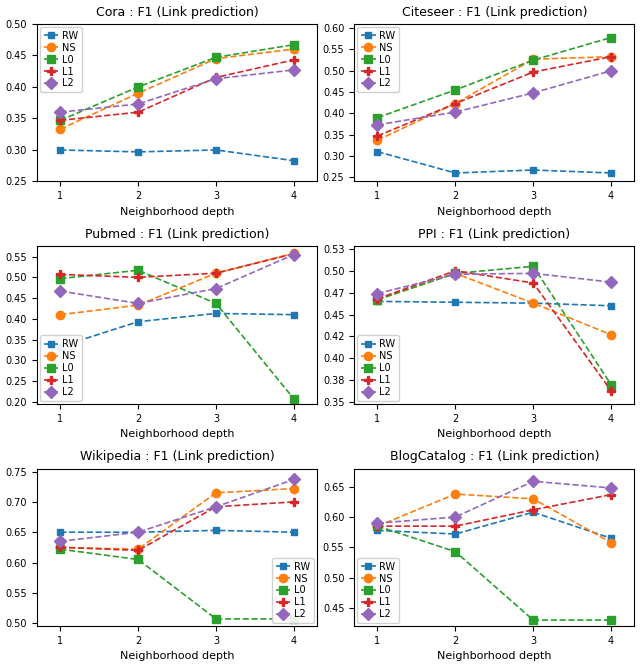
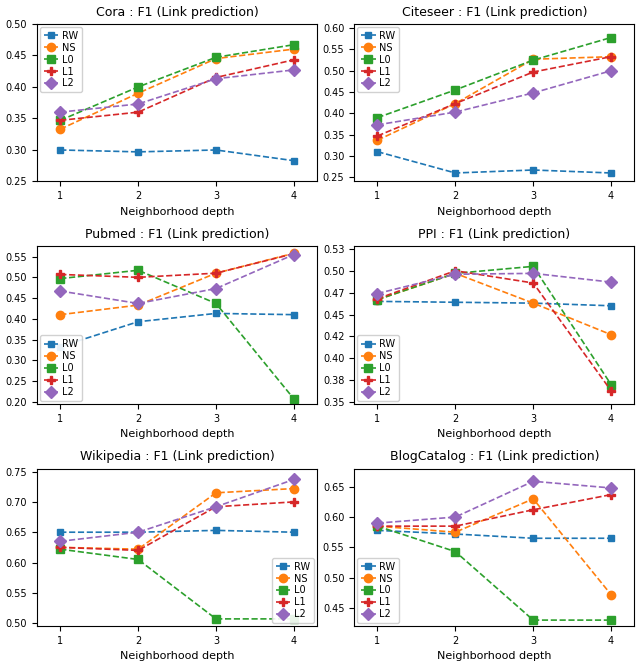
BlogCatalog : F1 (Link prediction)/NS/2: 0.638 -> 0.575
BlogCatalog : F1 (Link prediction)/RW/3: 0.608 -> 0.565
BlogCatalog : F1 (Link prediction)/NS/4: 0.558 -> 0.472
